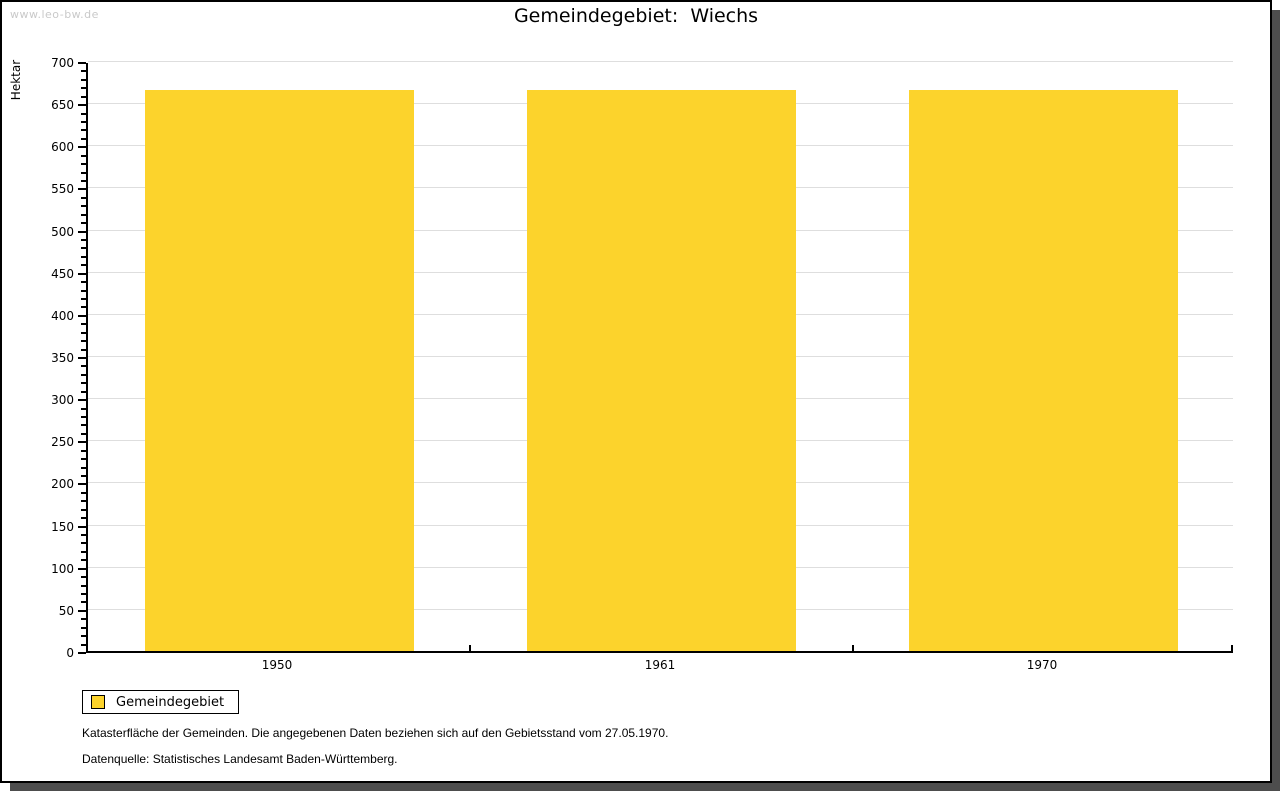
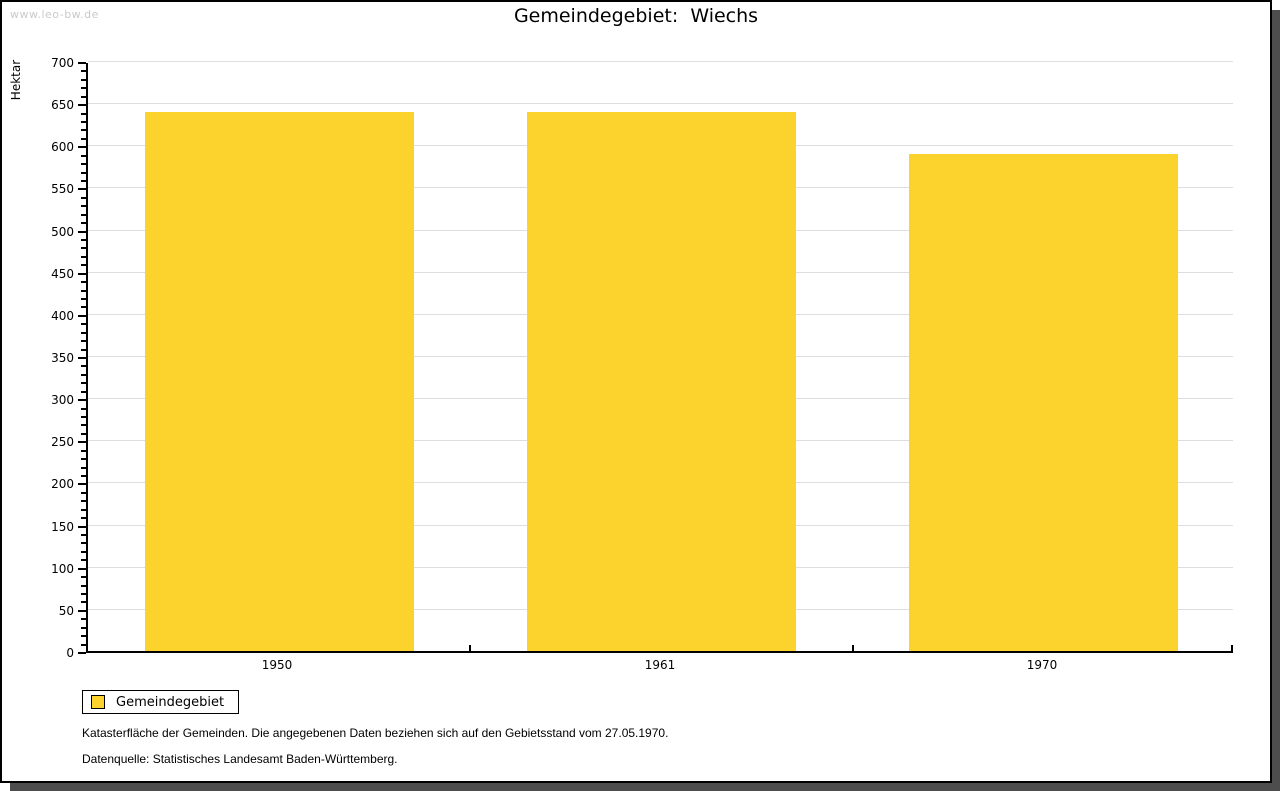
1950: 660 -> 640
1961: 660 -> 640
1970: 660 -> 590
